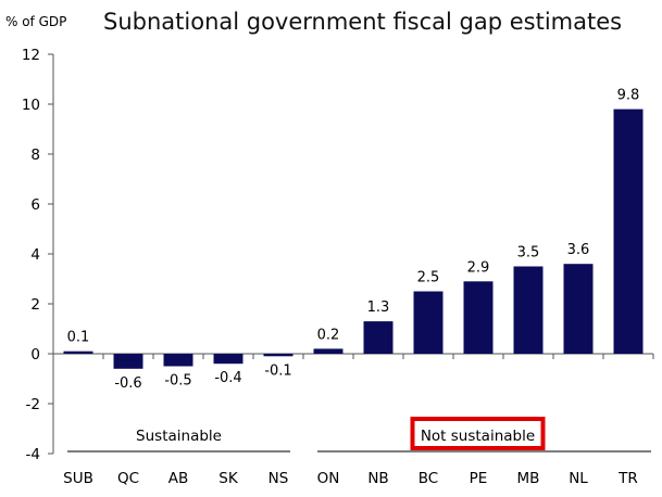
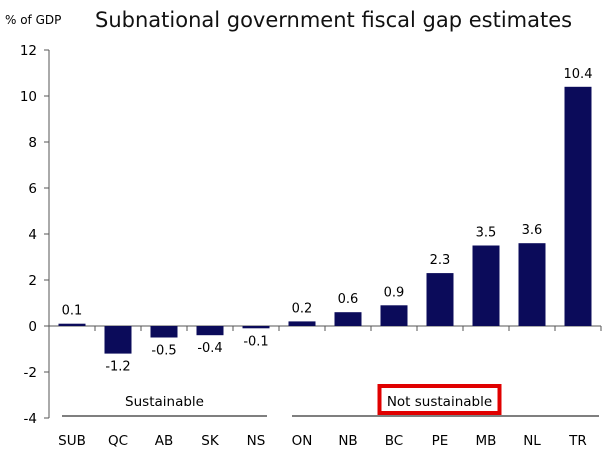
QC: -0.6 -> -1.2
NB: 1.3 -> 0.6
BC: 2.5 -> 0.9
PE: 2.9 -> 2.3
TR: 9.8 -> 10.4
